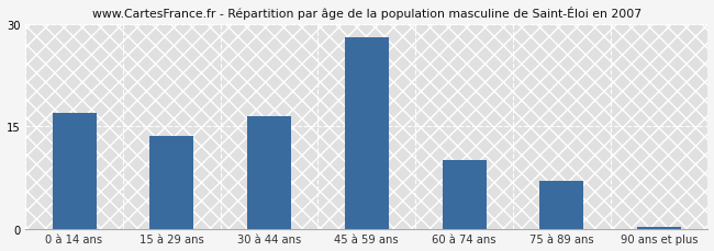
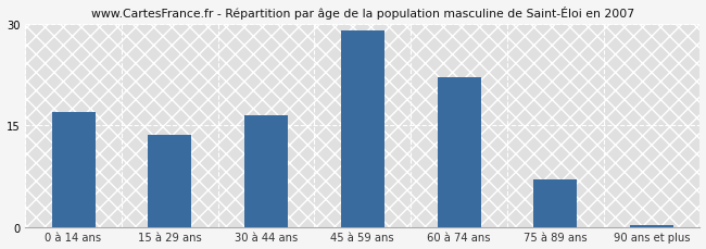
45 à 59 ans: 28.0 -> 29.0
60 à 74 ans: 10.0 -> 22.0
